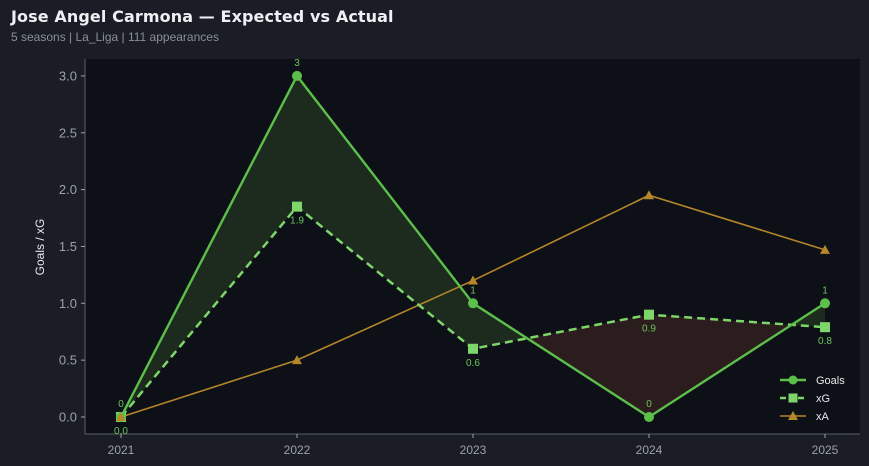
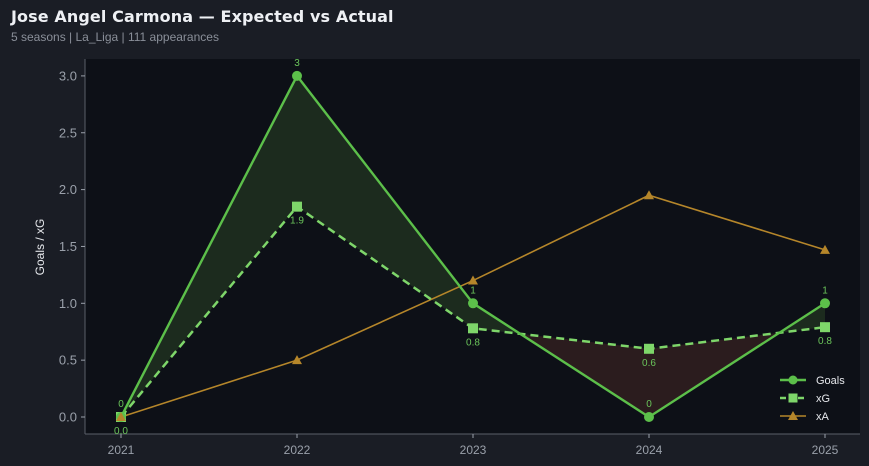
xG/2023: 0.6 -> 0.8
xG/2024: 0.9 -> 0.6
